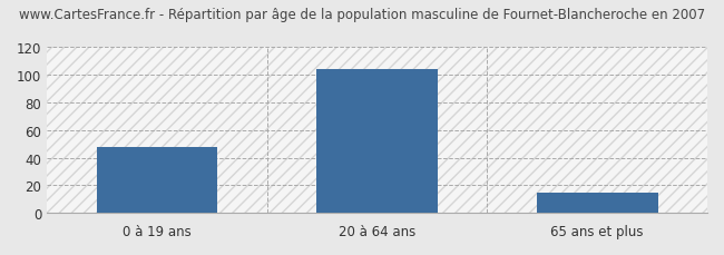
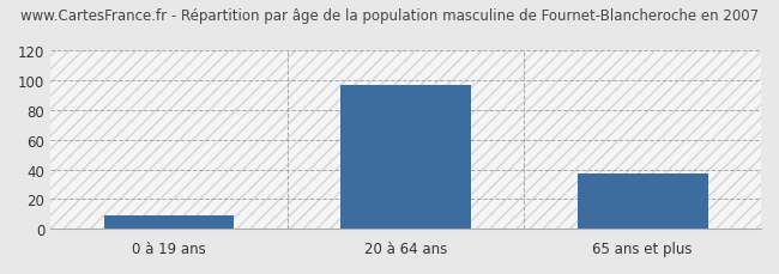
0 à 19 ans: 48 -> 9
20 à 64 ans: 104 -> 97
65 ans et plus: 15 -> 37
